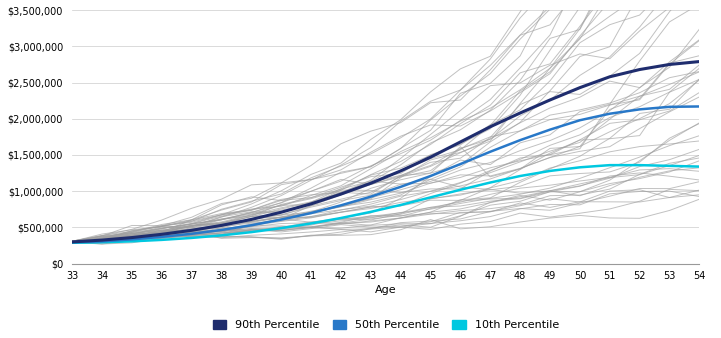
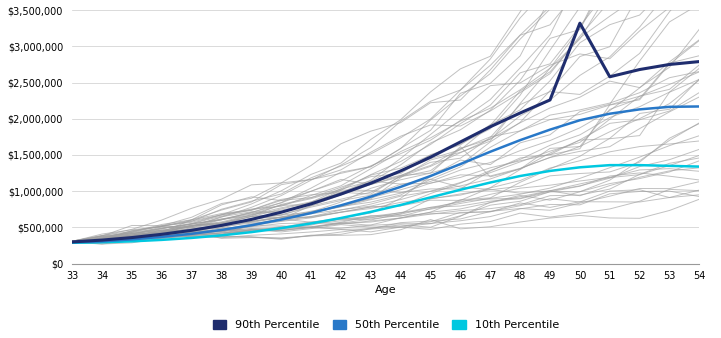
90th Percentile/50: $2,430,000 -> $3,320,000
